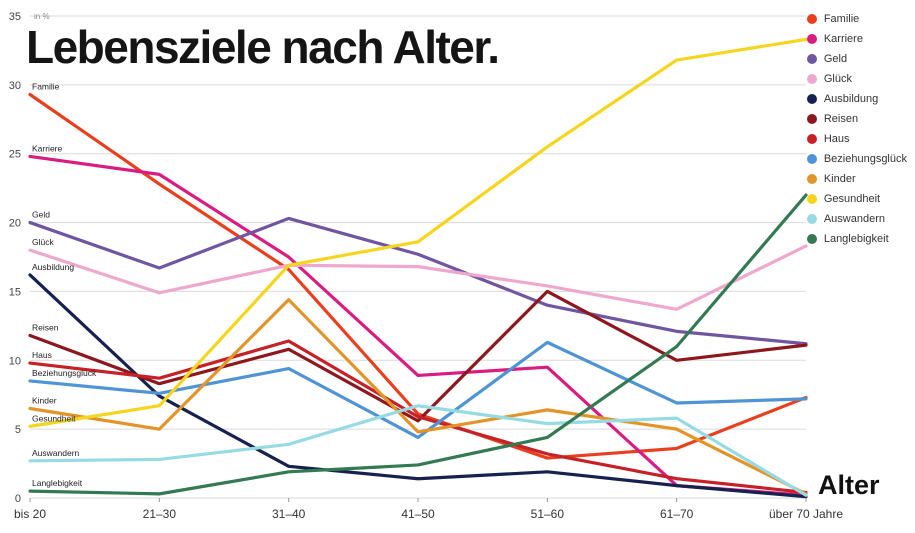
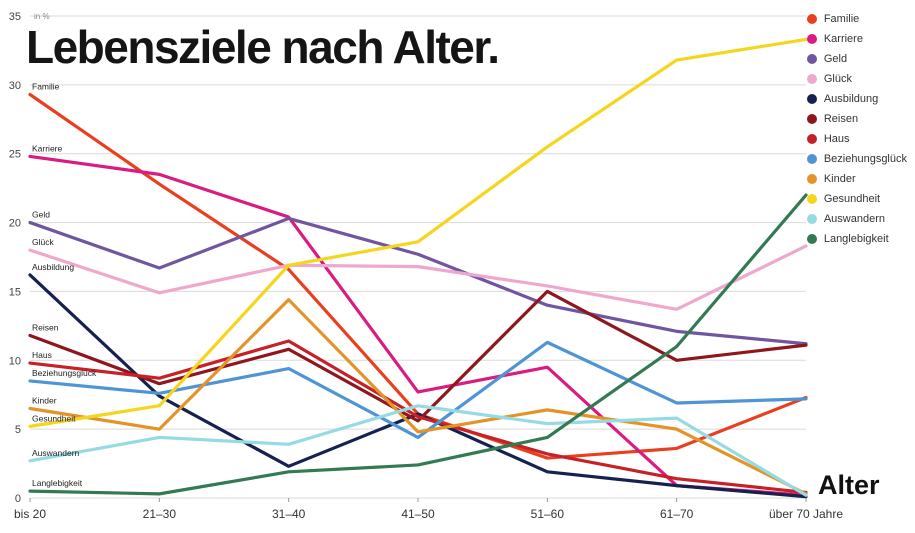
Auswandern/21–30: 2.8 -> 4.4
Karriere/31–40: 17.5 -> 20.4
Karriere/41–50: 8.9 -> 7.7
Ausbildung/41–50: 1.4 -> 6.1
